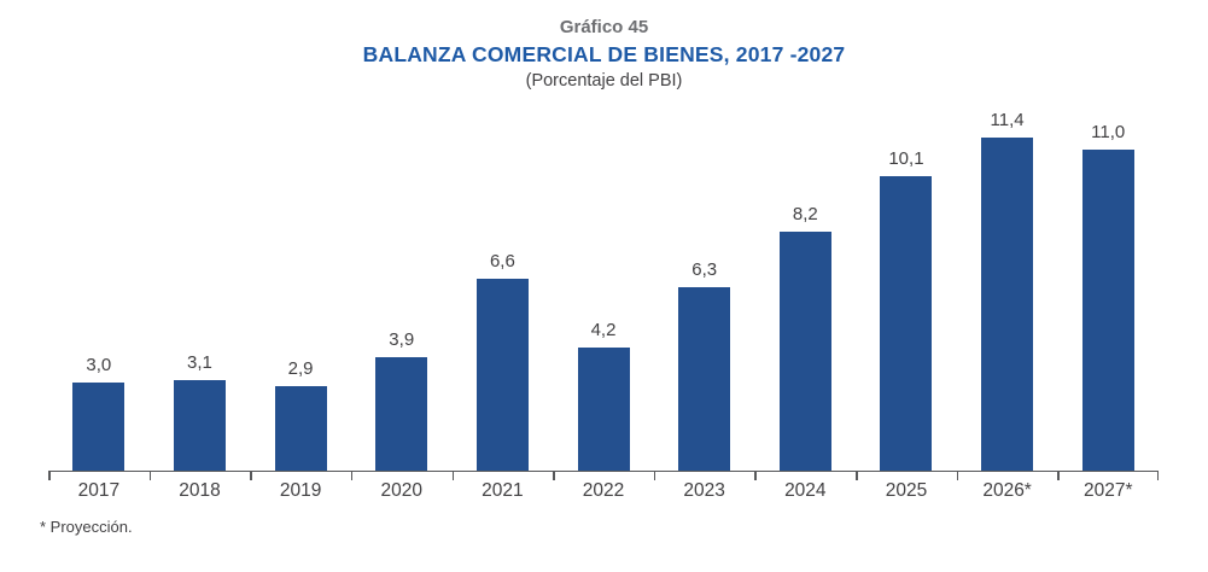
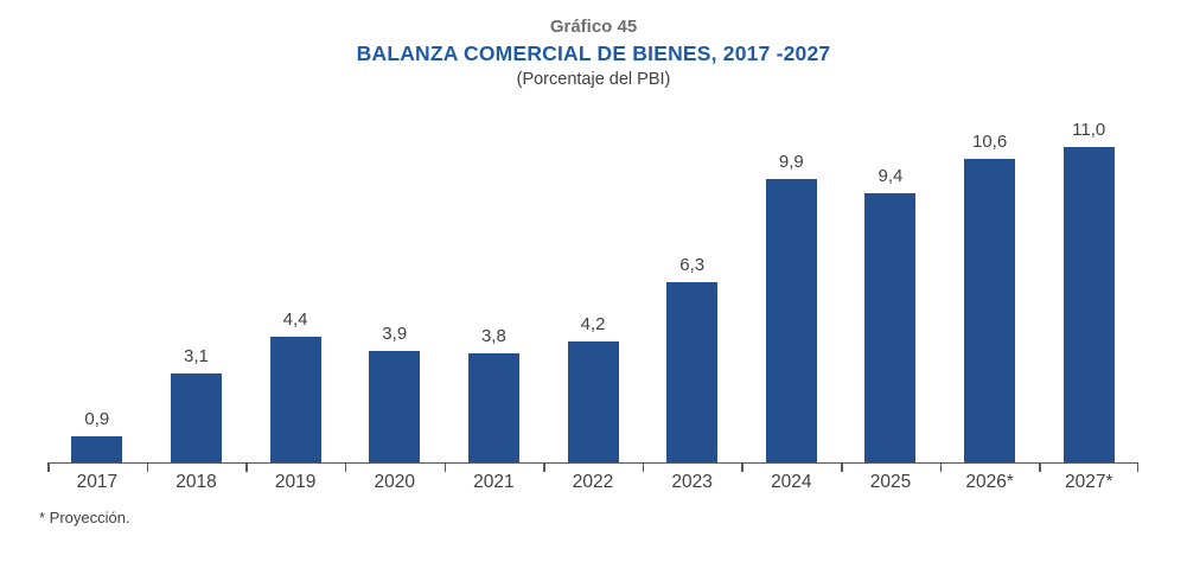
2017: 3,0 -> 0,9
2019: 2,9 -> 4,4
2021: 6,6 -> 3,8
2024: 8,2 -> 9,9
2025: 10,1 -> 9,4
2026*: 11,4 -> 10,6
